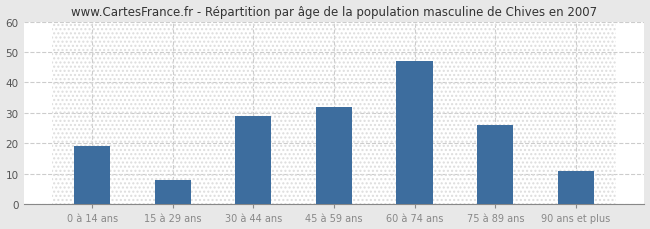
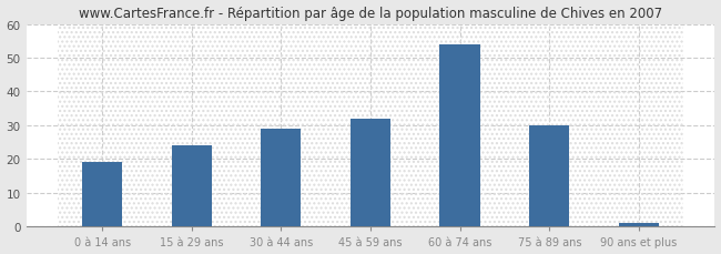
15 à 29 ans: 8 -> 24
60 à 74 ans: 47 -> 54
75 à 89 ans: 26 -> 30
90 ans et plus: 11 -> 1
